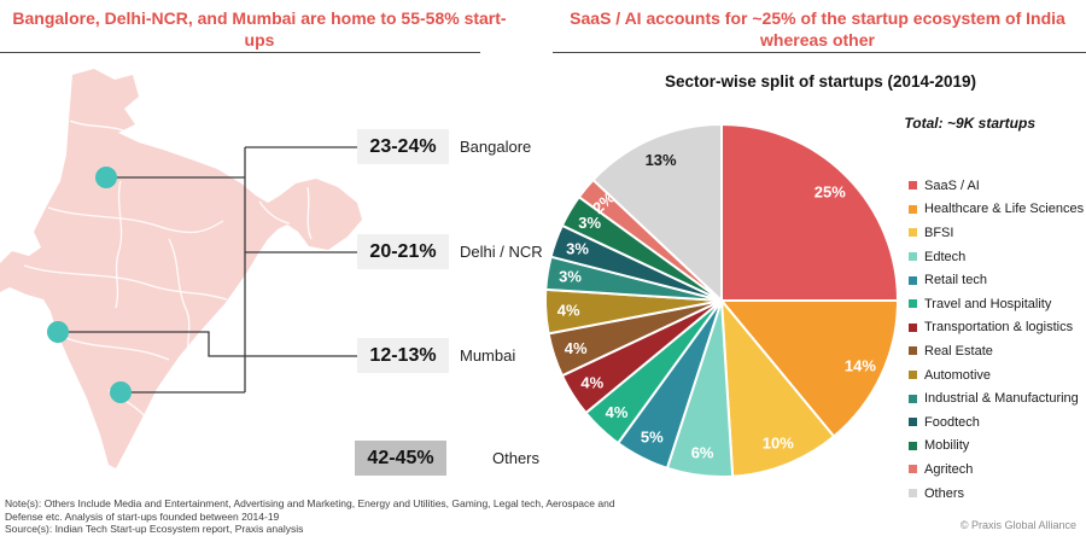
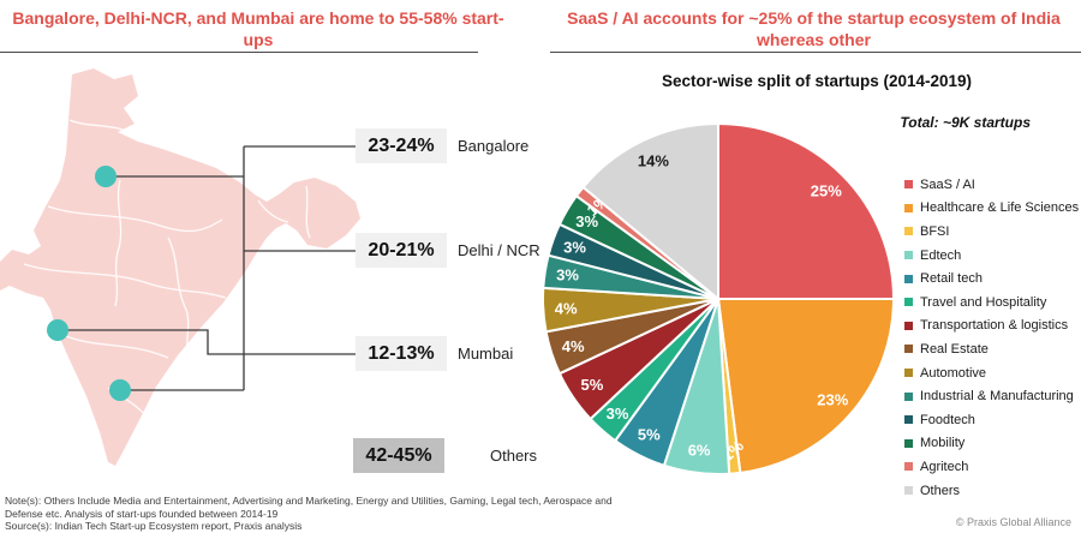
Healthcare & Life Sciences: 14% -> 23%
BFSI: 10% -> 1%
Travel and Hospitality: 4% -> 3%
Transportation & logistics: 4% -> 5%
Agritech: 2% -> 1%
Others: 13% -> 14%
